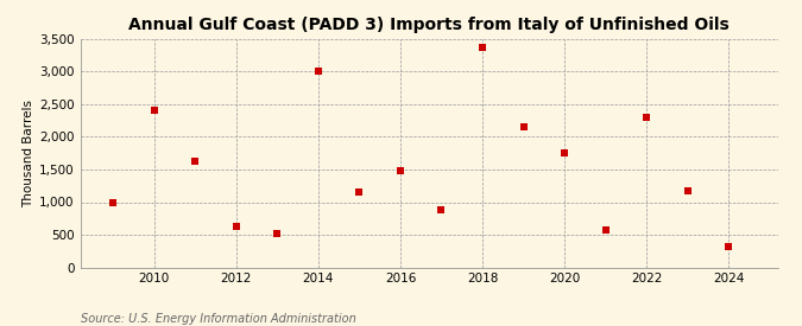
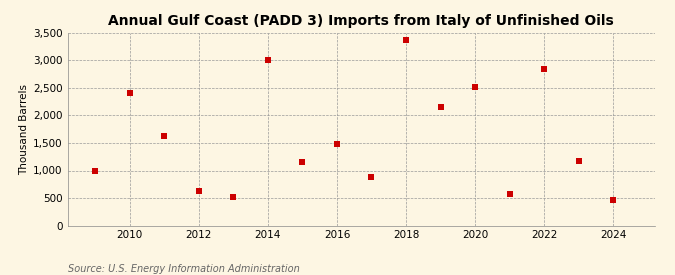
2020: 1,750 -> 2,520
2022: 2,300 -> 2,840
2024: 320 -> 460
